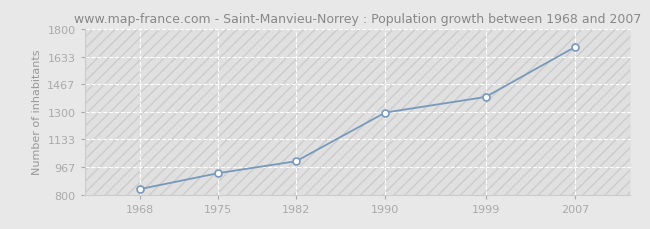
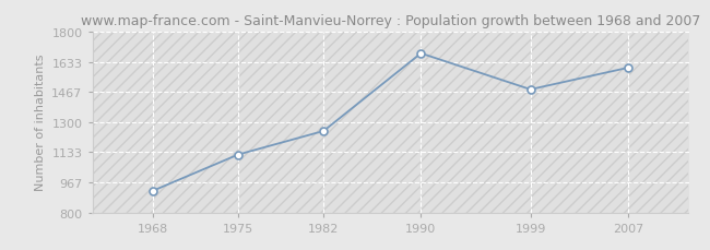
1968: 830 -> 920
1975: 930 -> 1120
1982: 1000 -> 1250
1990: 1300 -> 1680
1999: 1390 -> 1480
2007: 1690 -> 1600
